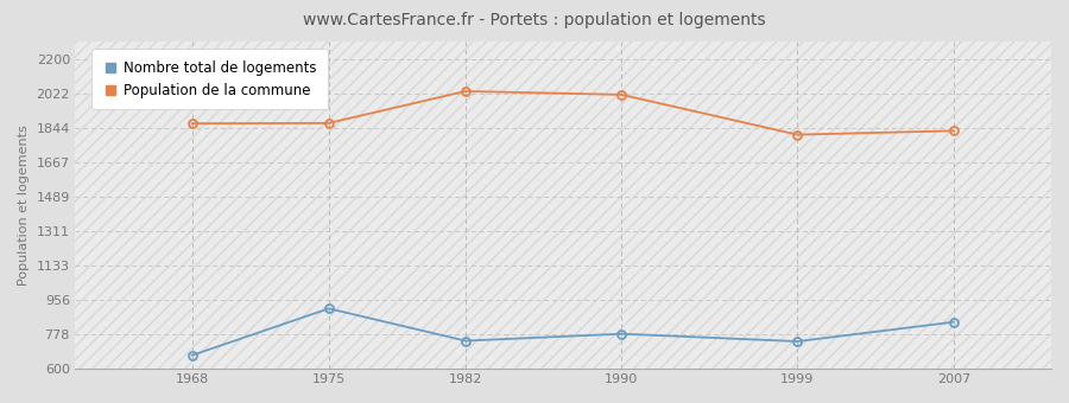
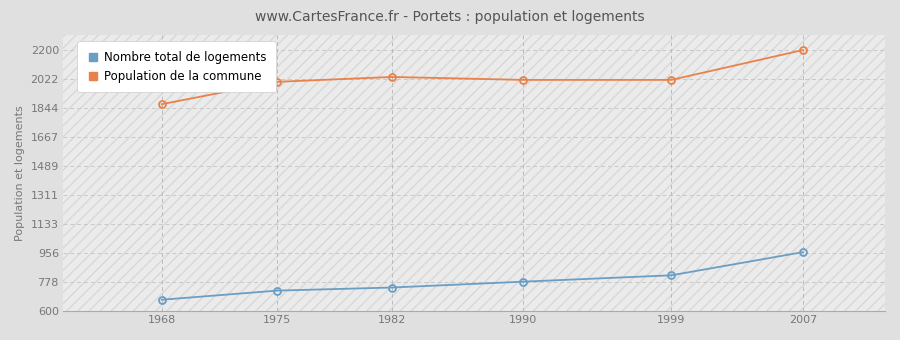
Nombre total de logements/1975: 910 -> 720
Population de la commune/1975: 1870 -> 2000
Nombre total de logements/1999: 740 -> 820
Population de la commune/1999: 1810 -> 2020
Nombre total de logements/2007: 840 -> 960
Population de la commune/2007: 1830 -> 2200
